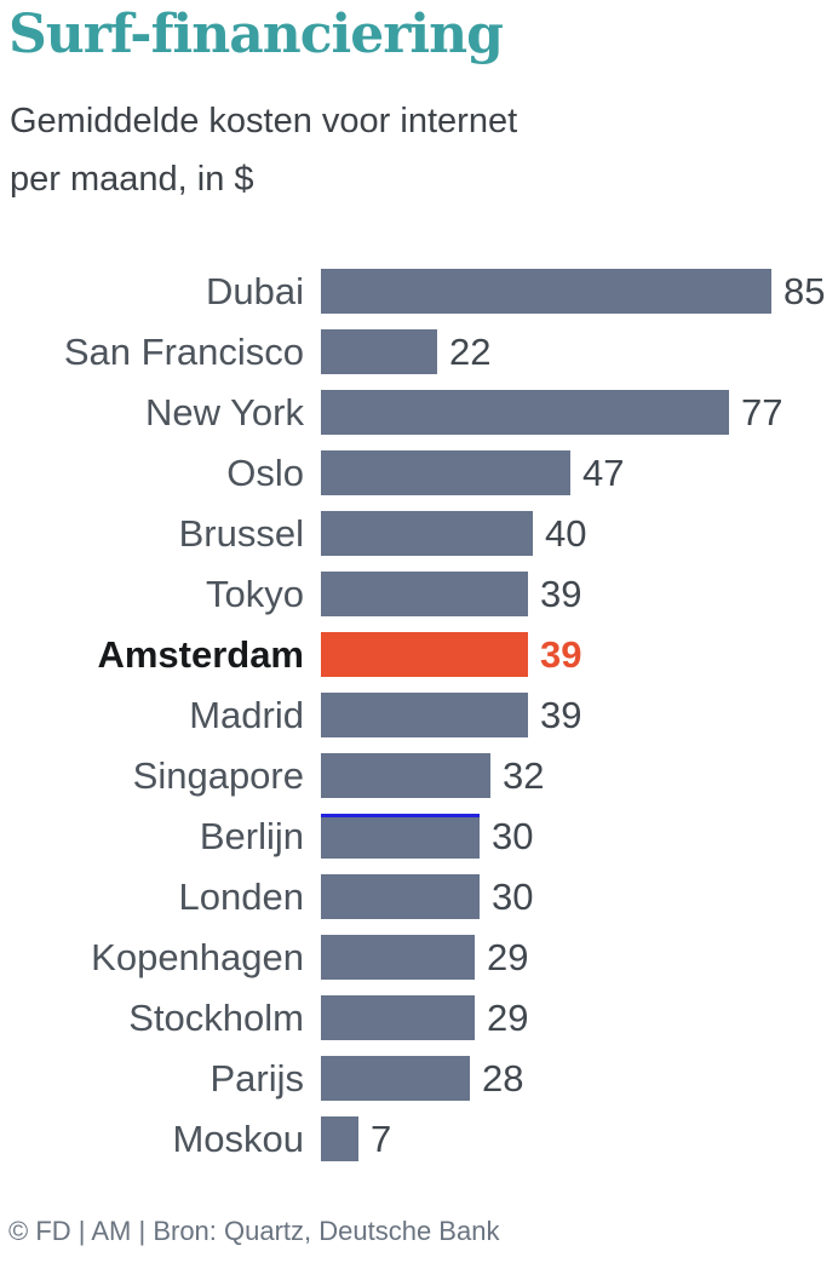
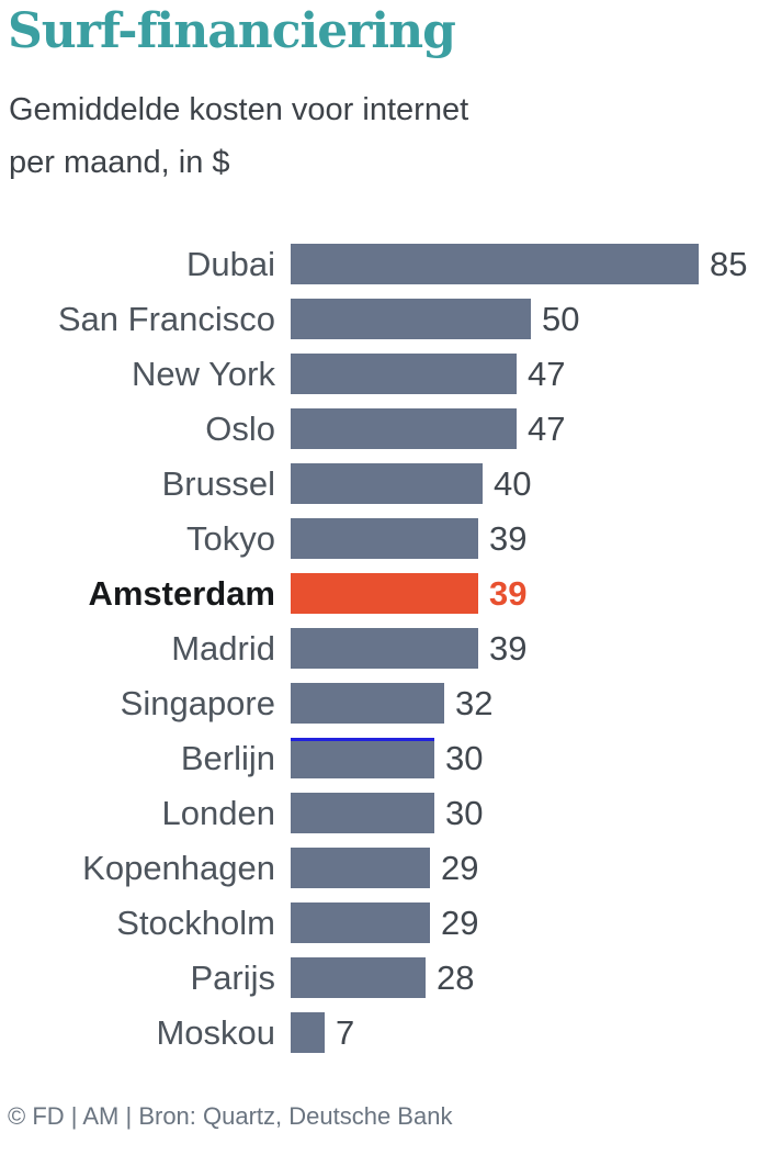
San Francisco: 22 -> 50
New York: 77 -> 47
